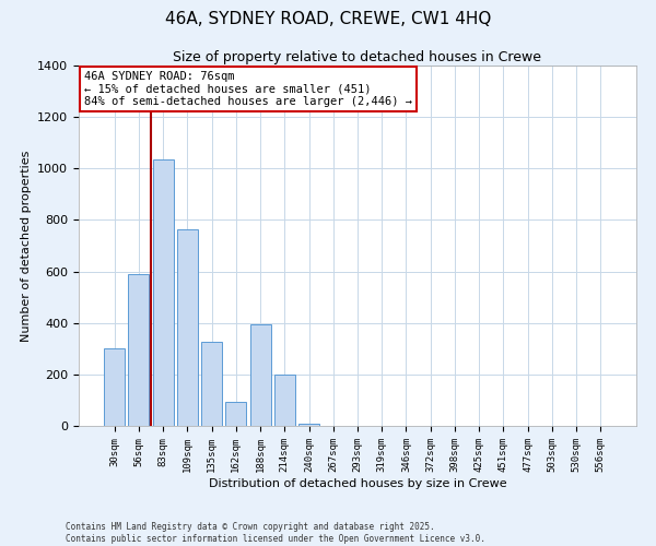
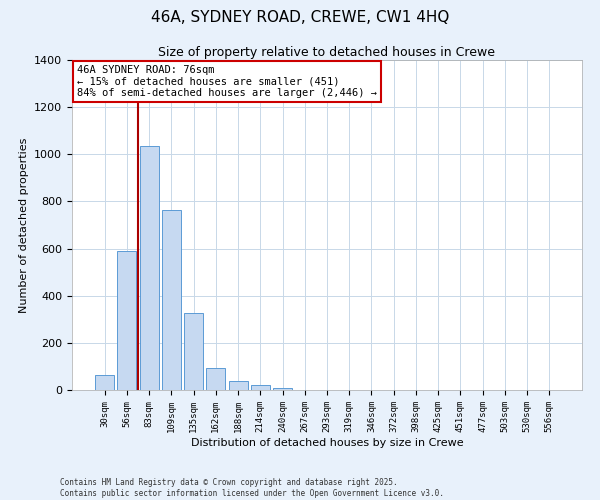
30sqm: 300 -> 65
188sqm: 395 -> 40
214sqm: 200 -> 20
